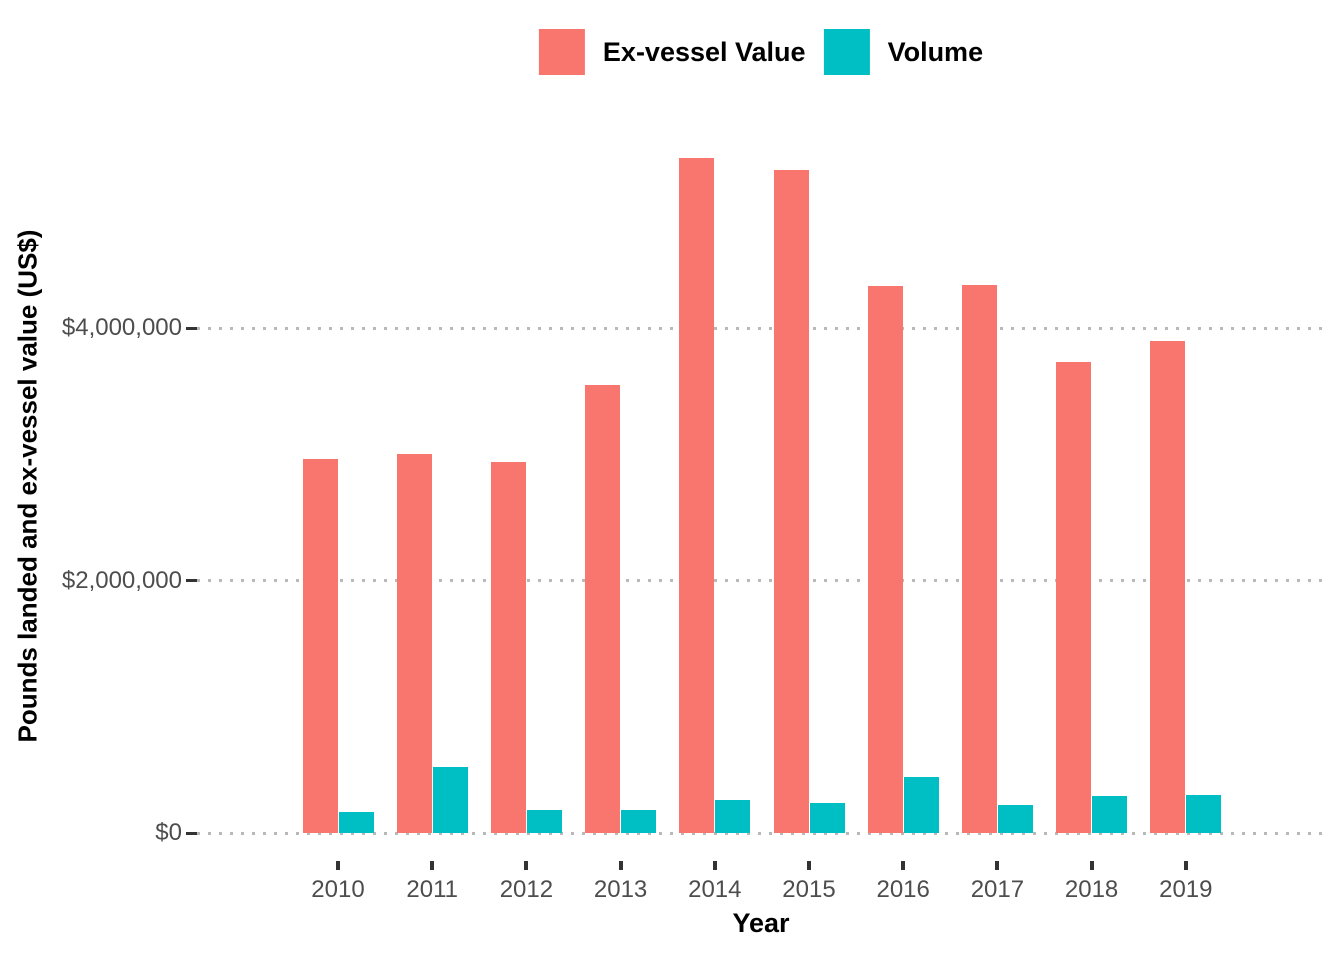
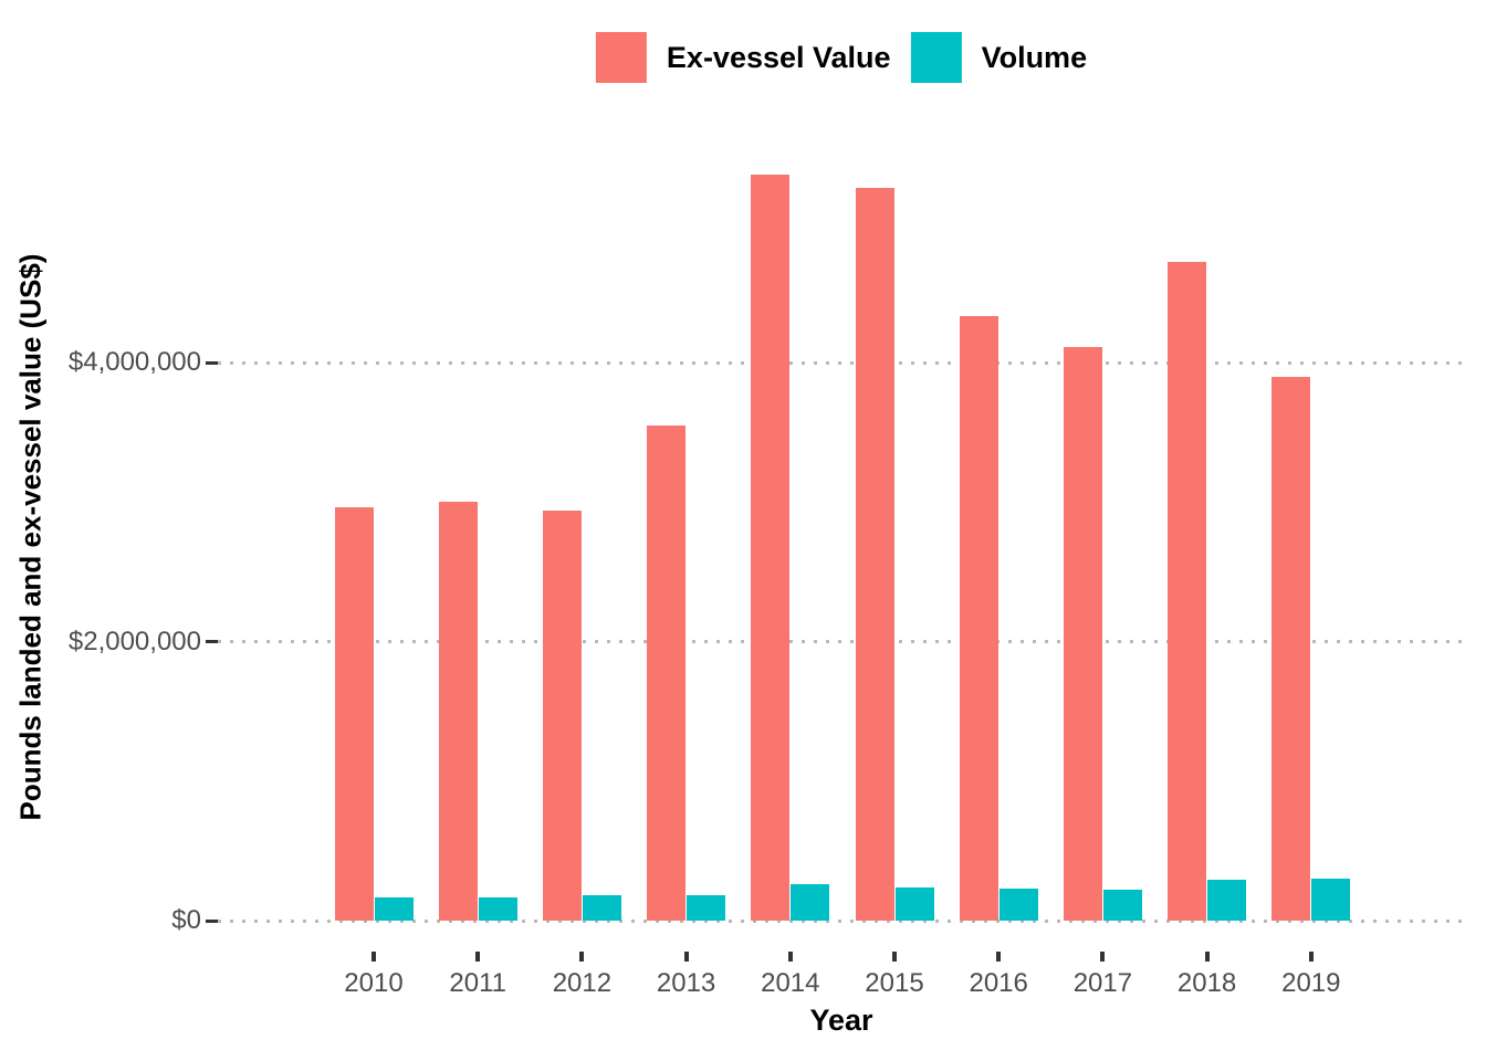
Volume/2011: $520000 -> $170000
Volume/2016: $440000 -> $230000
Ex-vessel Value/2017: $4340000 -> $4110000
Ex-vessel Value/2018: $3730000 -> $4720000
